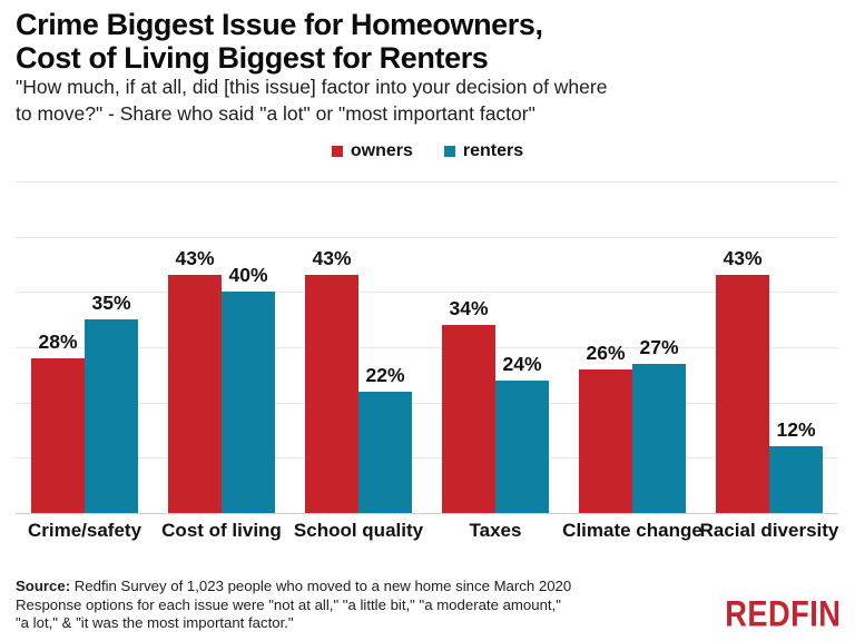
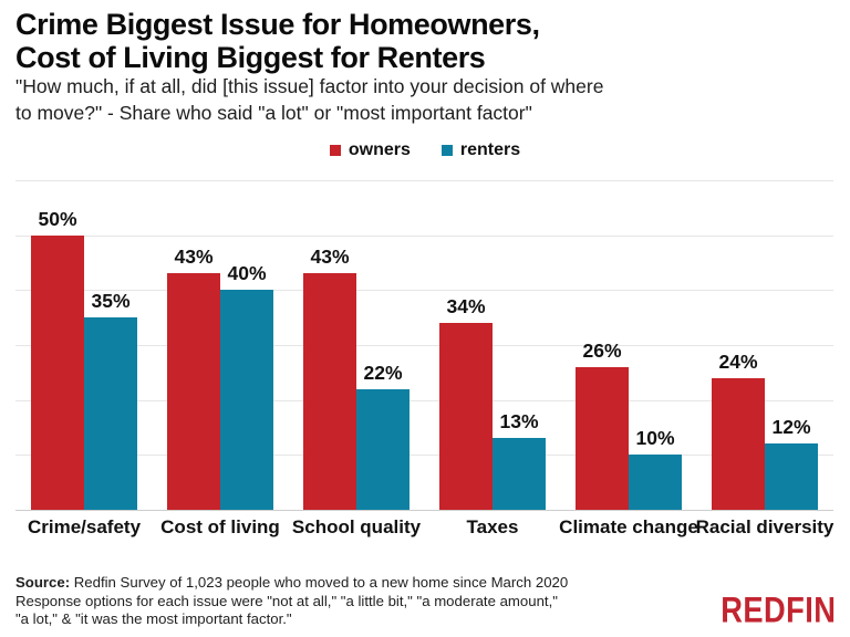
owners/Crime/safety: 28% -> 50%
renters/Taxes: 24% -> 13%
renters/Climate change: 27% -> 10%
owners/Racial diversity: 43% -> 24%
